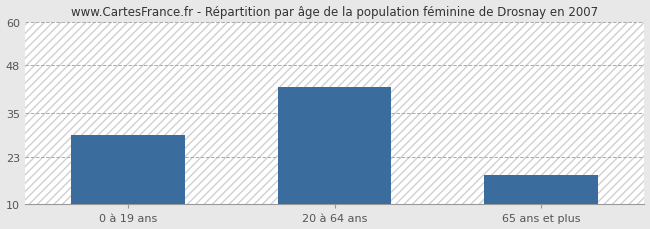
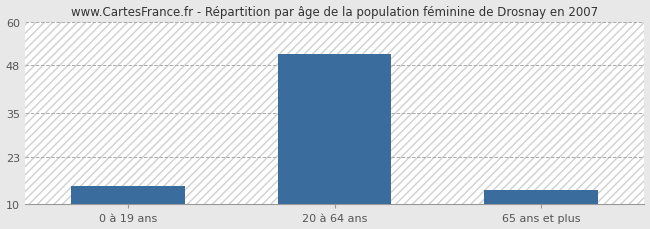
0 à 19 ans: 29 -> 15
20 à 64 ans: 42 -> 51
65 ans et plus: 18 -> 14
